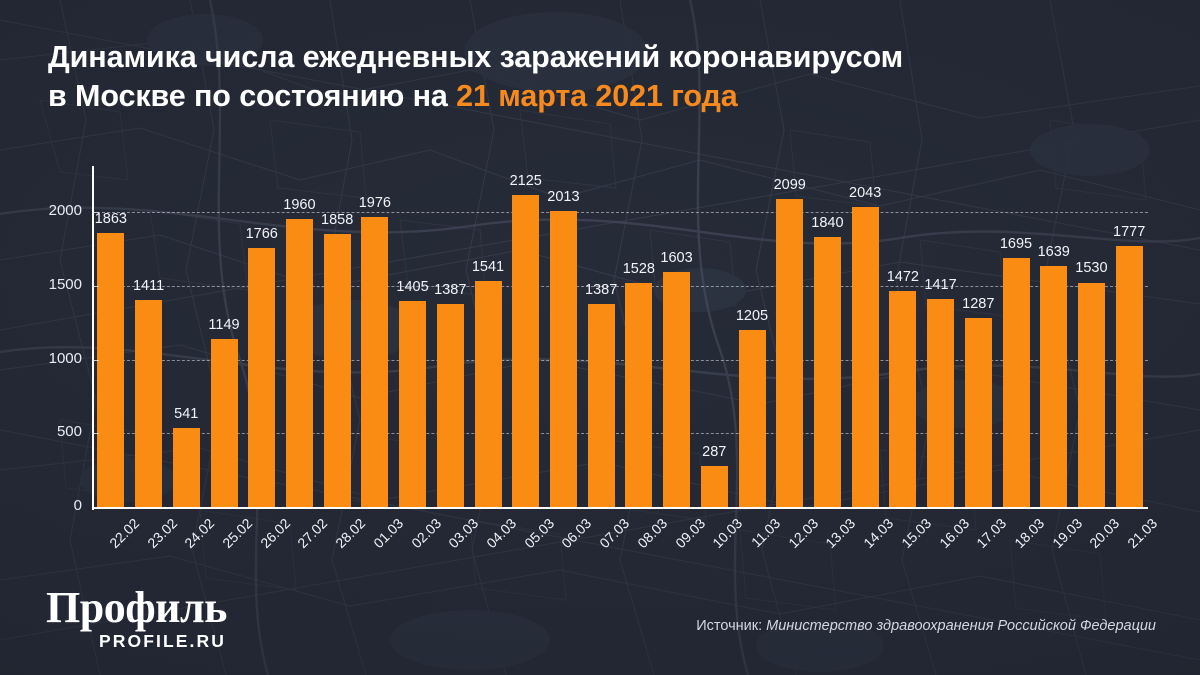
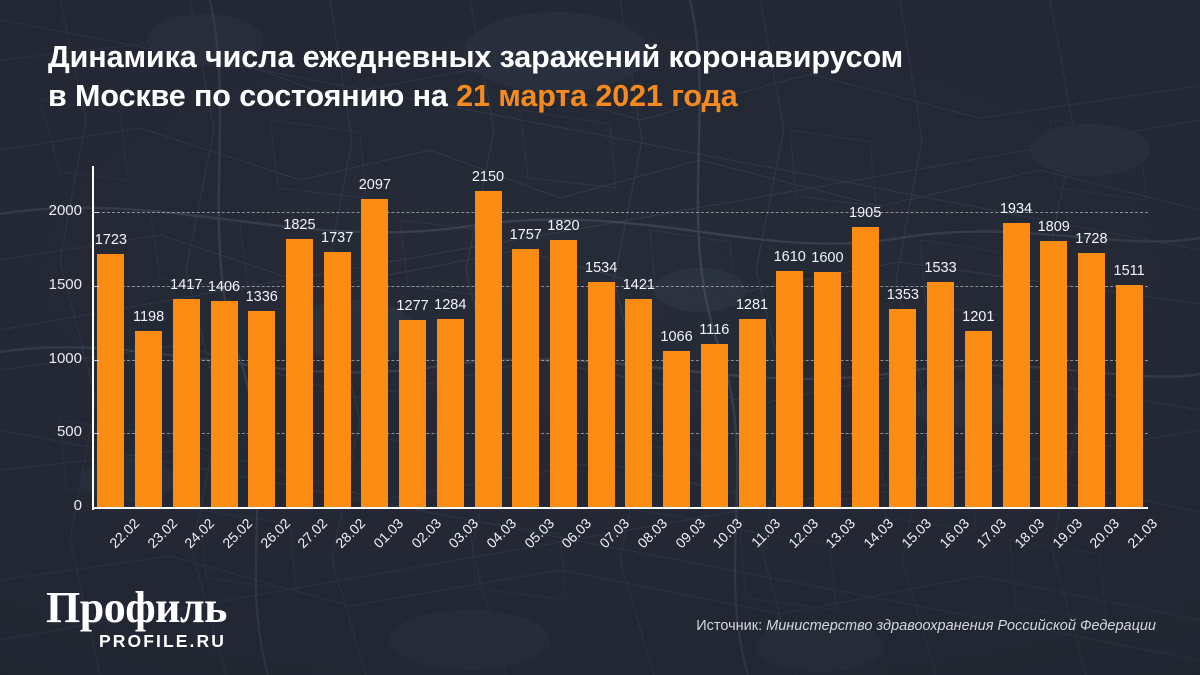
22.02: 1863 -> 1723
23.02: 1411 -> 1198
24.02: 541 -> 1417
25.02: 1149 -> 1406
26.02: 1766 -> 1336
27.02: 1960 -> 1825
28.02: 1858 -> 1737
01.03: 1976 -> 2097
02.03: 1405 -> 1277
03.03: 1387 -> 1284
04.03: 1541 -> 2150
05.03: 2125 -> 1757
06.03: 2013 -> 1820
07.03: 1387 -> 1534
08.03: 1528 -> 1421
09.03: 1603 -> 1066
10.03: 287 -> 1116
11.03: 1205 -> 1281
12.03: 2099 -> 1610
13.03: 1840 -> 1600
14.03: 2043 -> 1905
15.03: 1472 -> 1353
16.03: 1417 -> 1533
17.03: 1287 -> 1201
18.03: 1695 -> 1934
19.03: 1639 -> 1809
20.03: 1530 -> 1728
21.03: 1777 -> 1511
